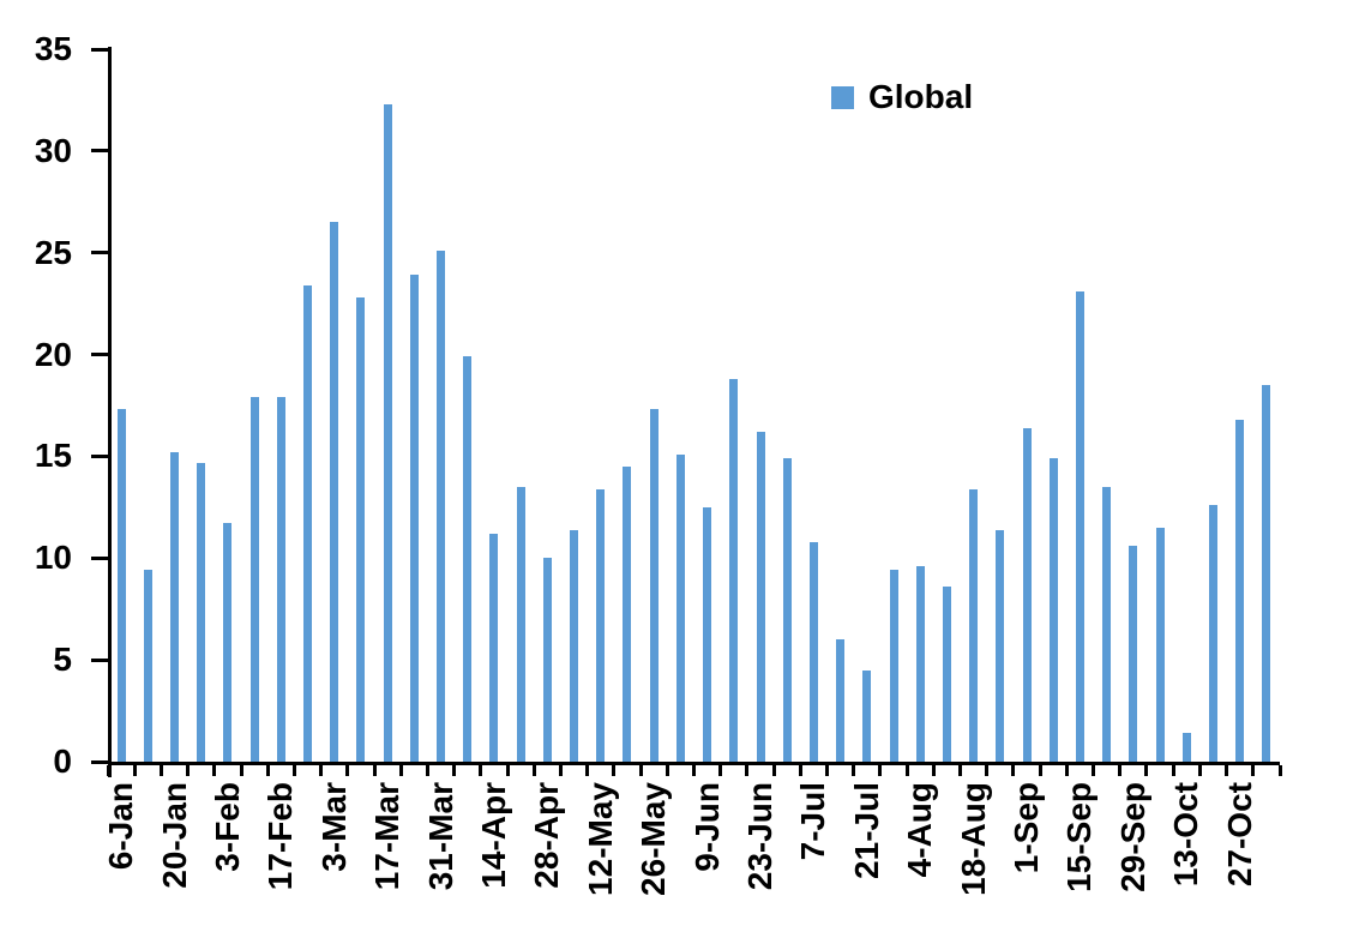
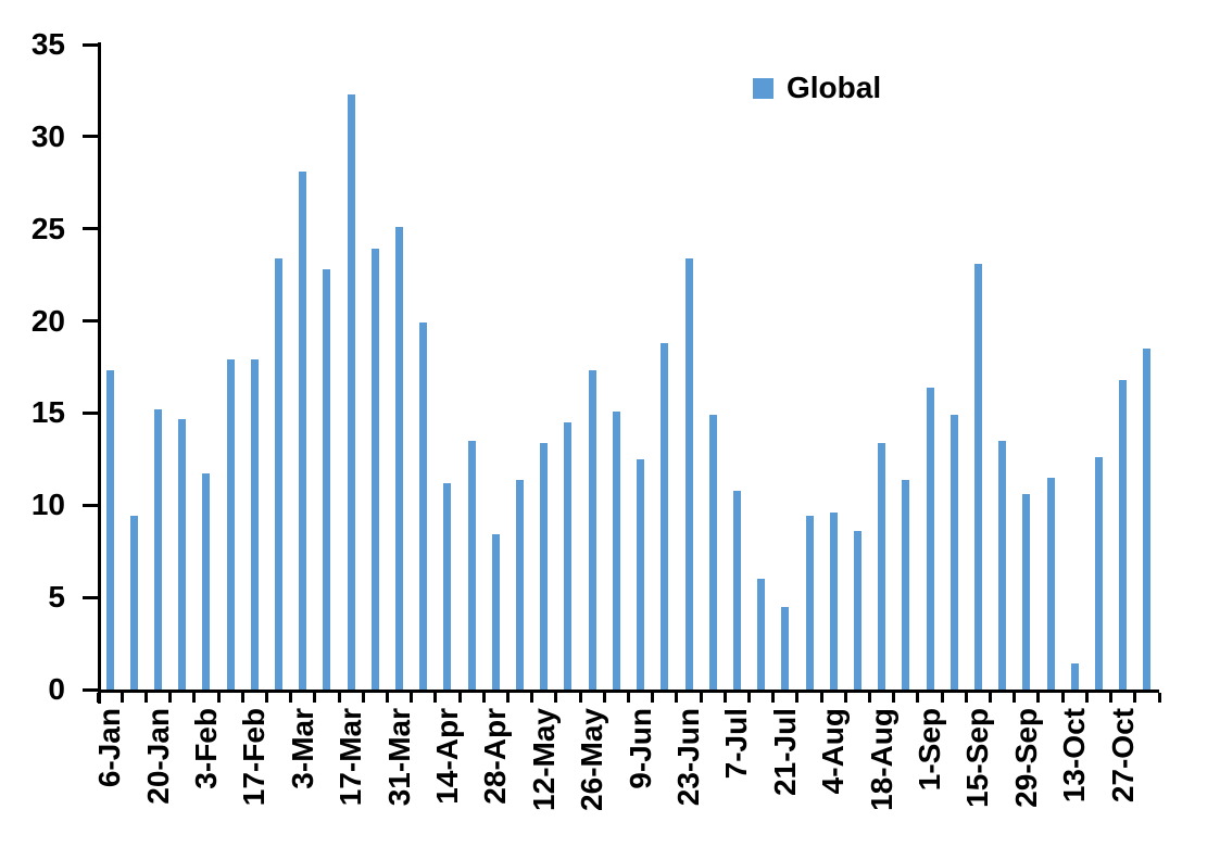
3-Mar: 26.5 -> 28.1
28-Apr: 10.0 -> 8.4
23-Jun: 16.2 -> 23.4
